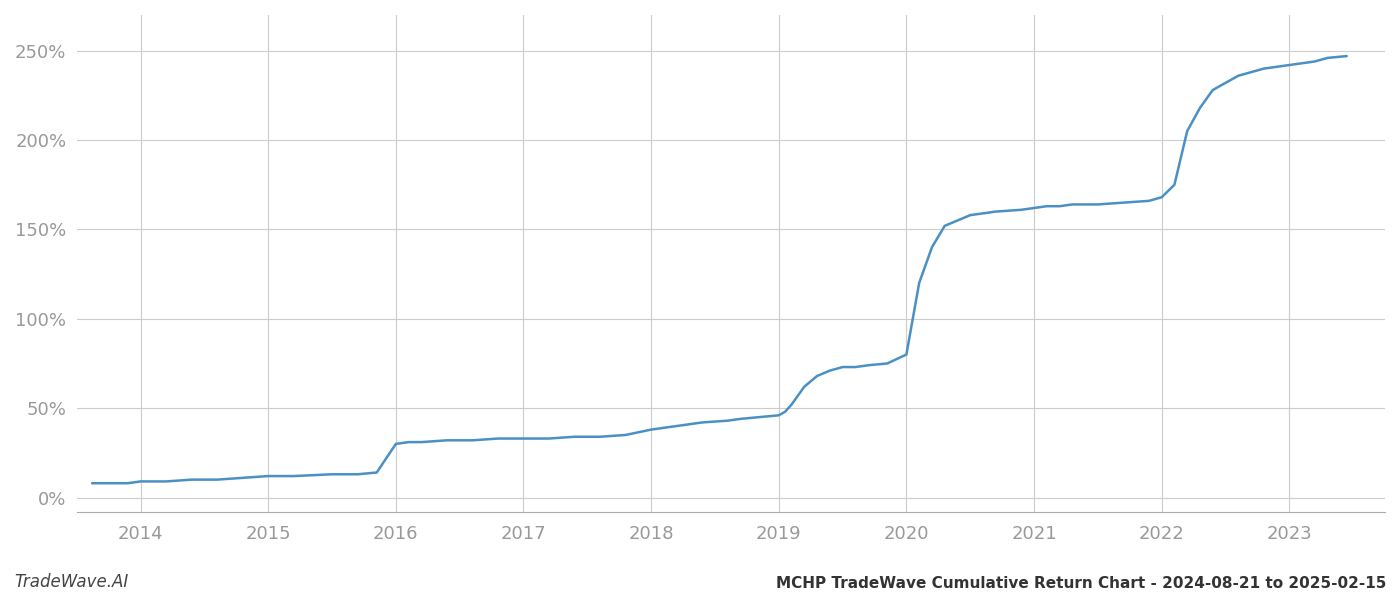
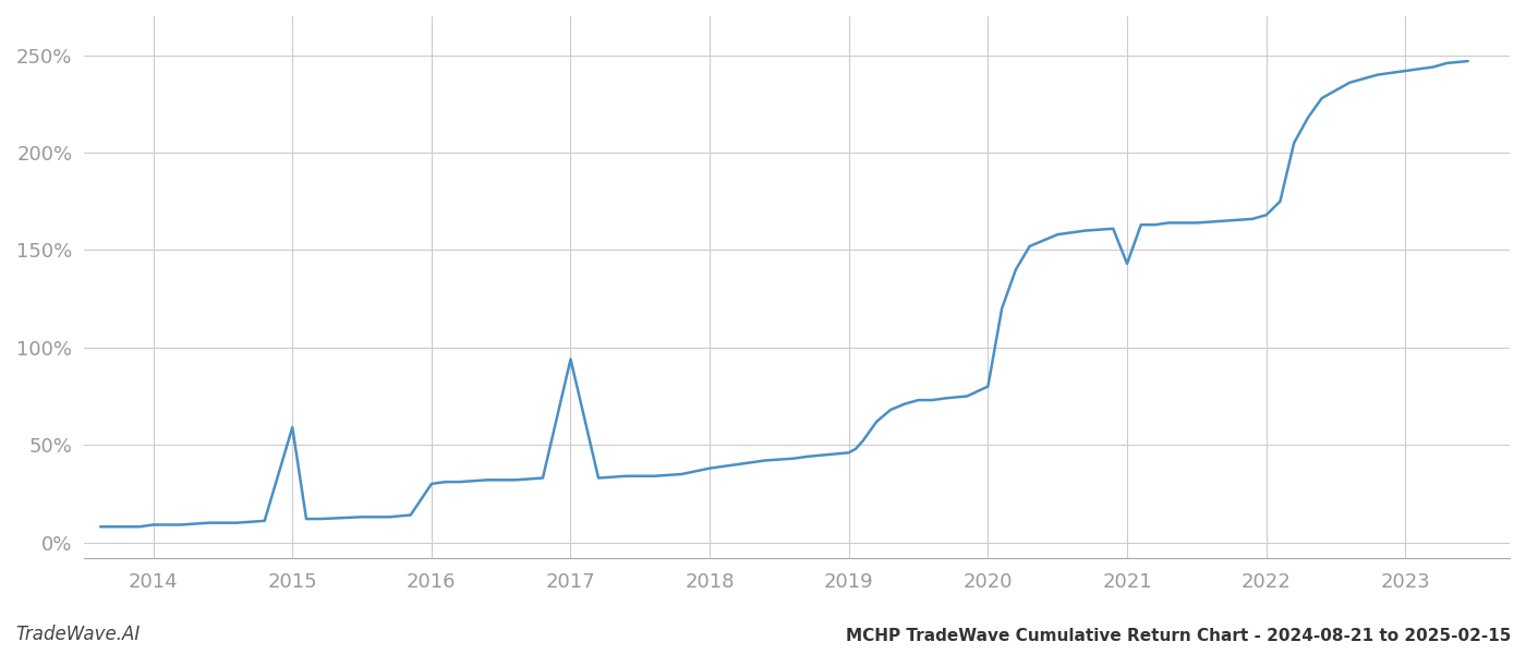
2015: 12% -> 59%
2017: 33% -> 94%
2021: 162% -> 143%
